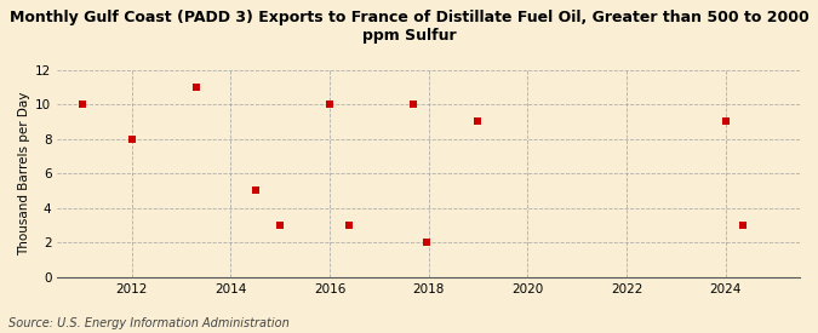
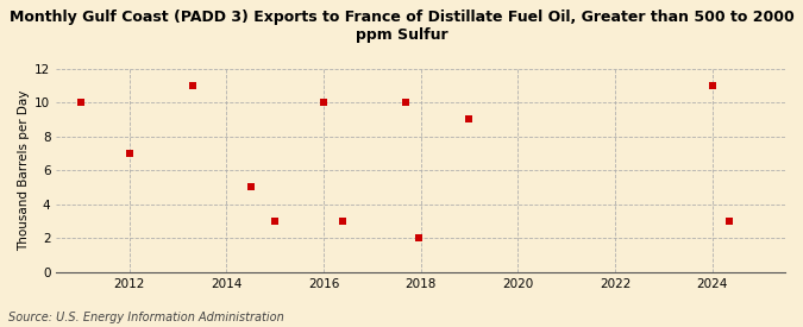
2012: 8 -> 7
2024: 9 -> 11
